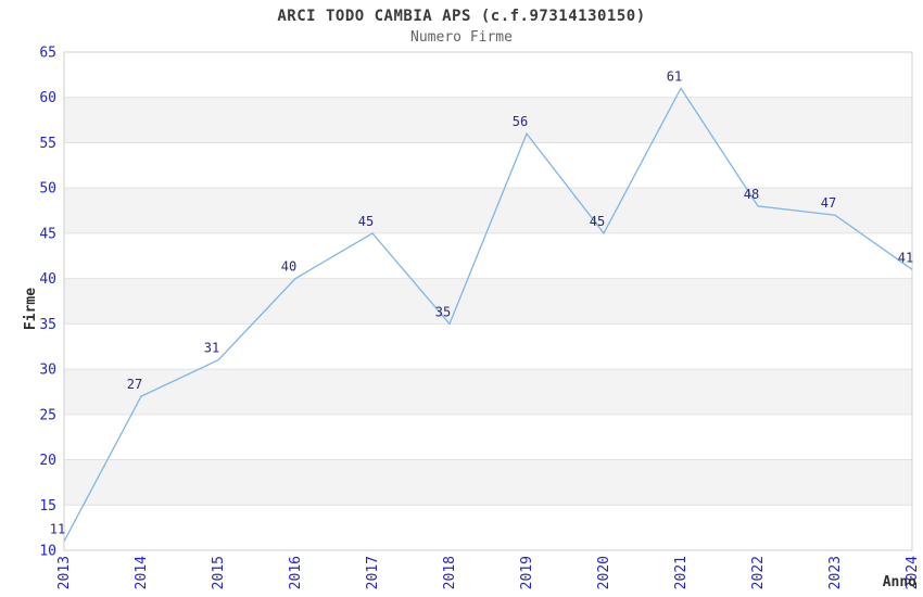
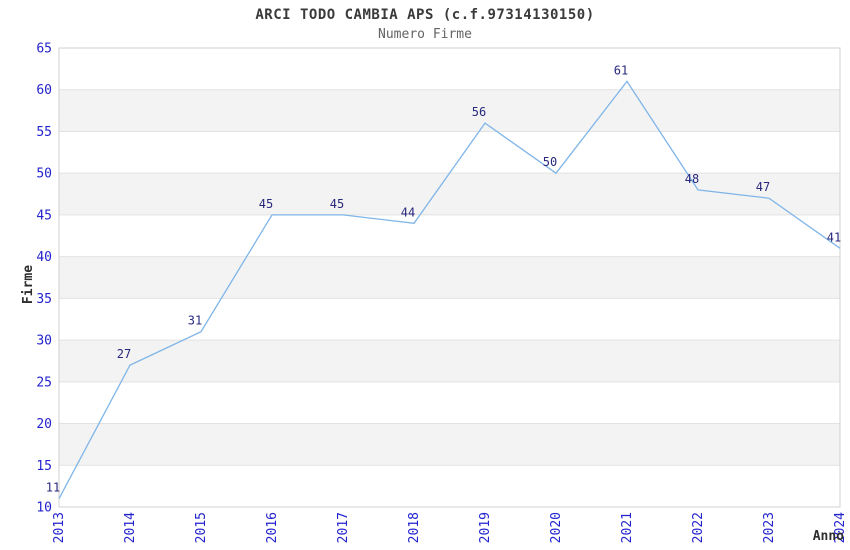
2016: 40 -> 45
2018: 35 -> 44
2020: 45 -> 50
